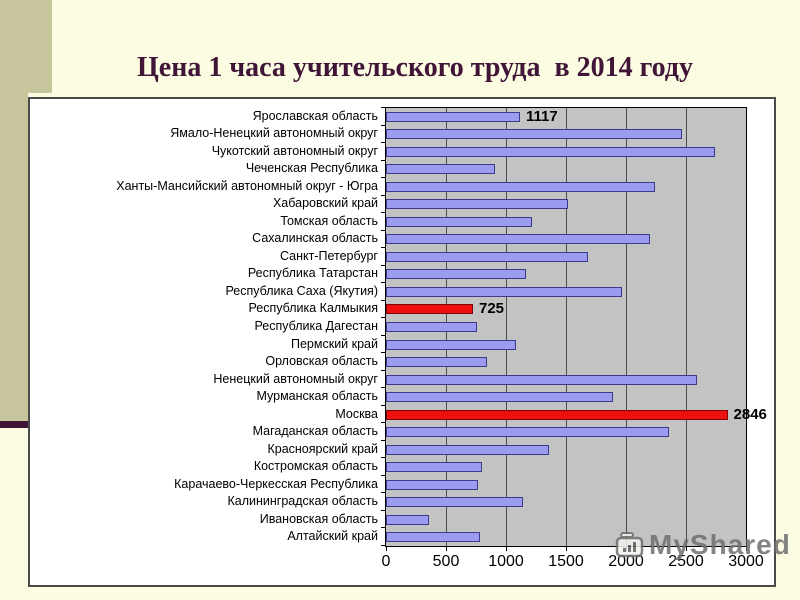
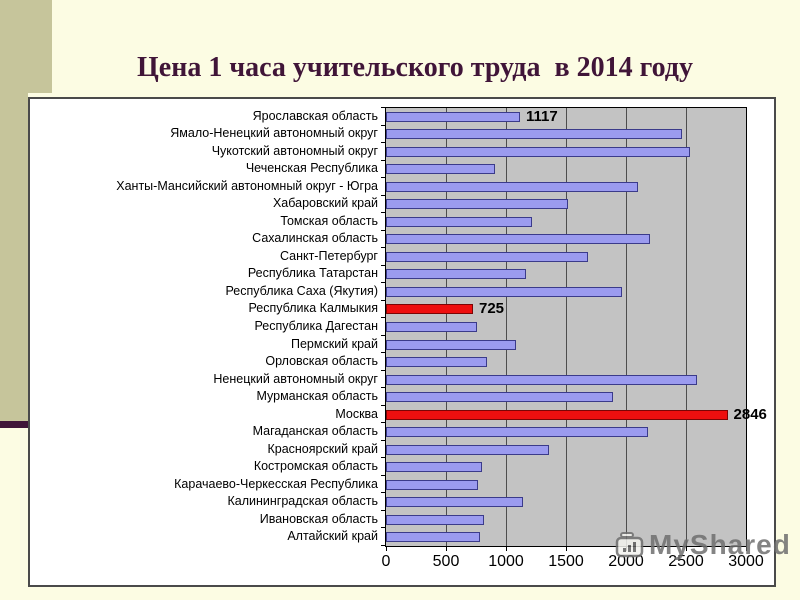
Чукотский автономный округ: 2740 -> 2530
Ханты-Мансийский автономный округ - Югра: 2240 -> 2100
Магаданская область: 2360 -> 2180
Ивановская область: 360 -> 820
